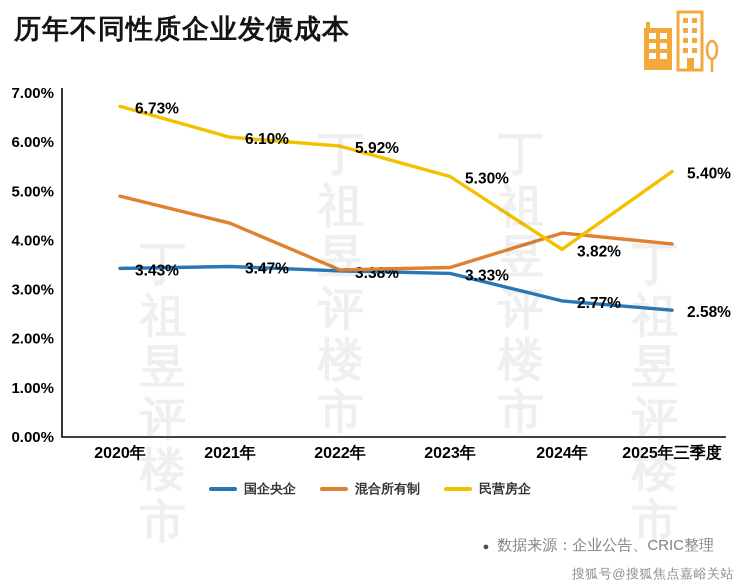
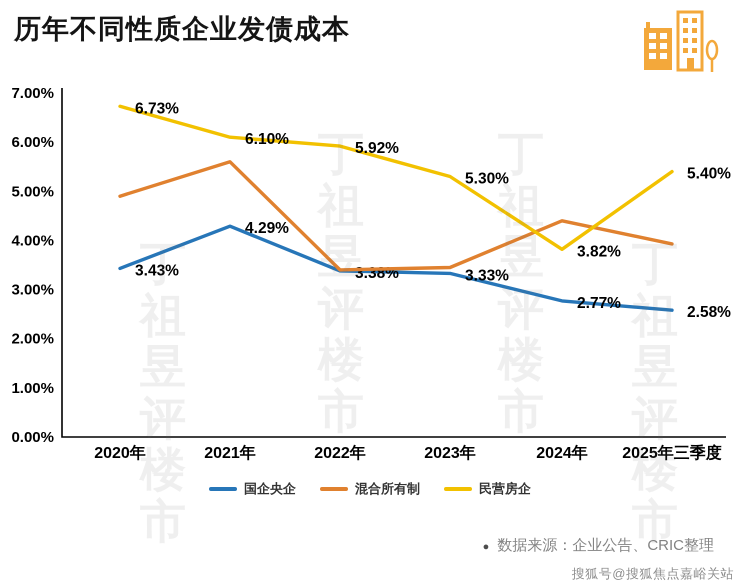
国企央企/2021年: 3.47% -> 4.29%
混合所有制/2021年: 4.3% -> 5.6%
混合所有制/2024年: 4.2% -> 4.4%
